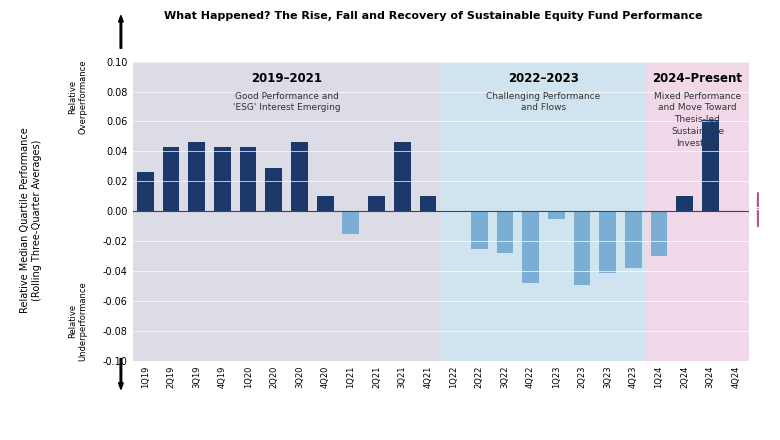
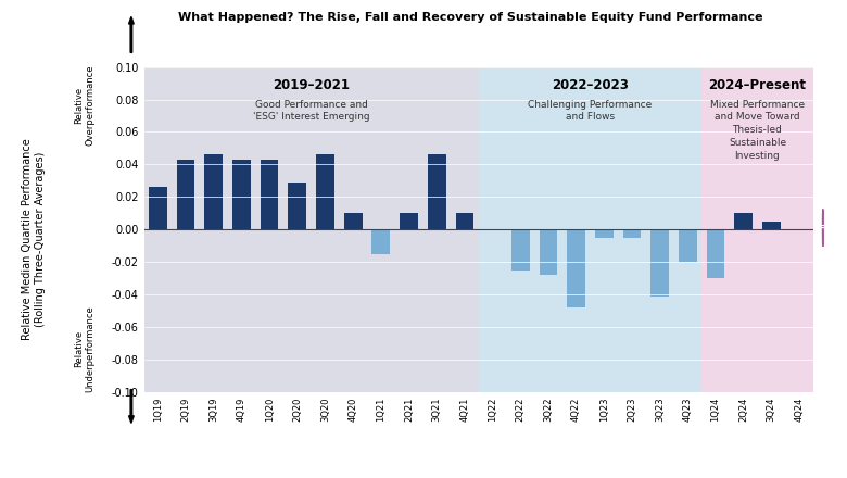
2Q23: -0.049 -> -0.005
4Q23: -0.038 -> -0.020
3Q24: 0.061 -> 0.005
